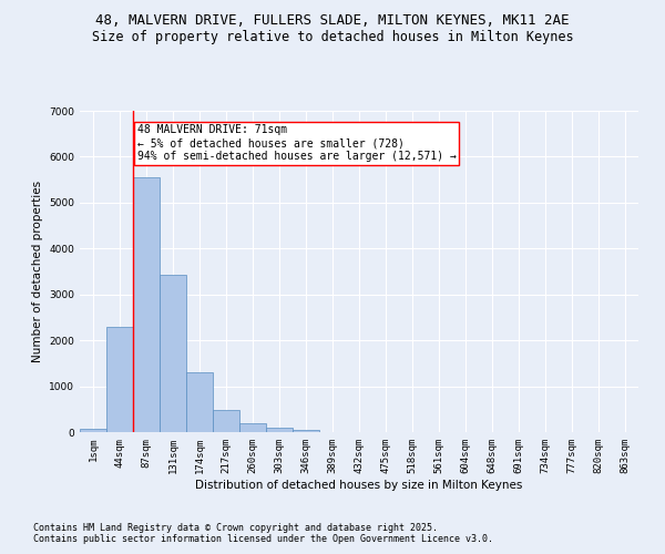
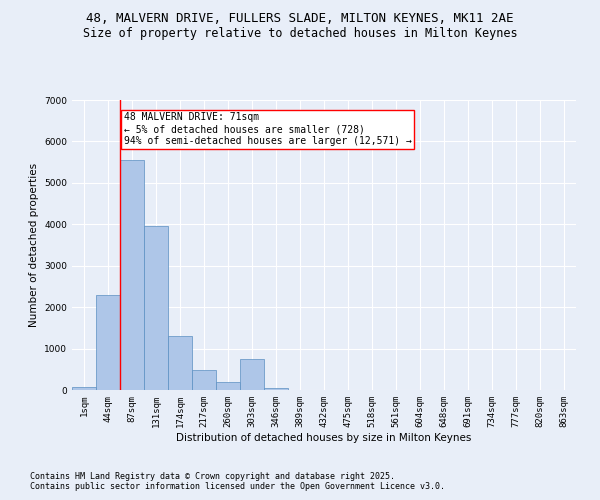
131sqm: 3430 -> 3950
303sqm: 100 -> 750
